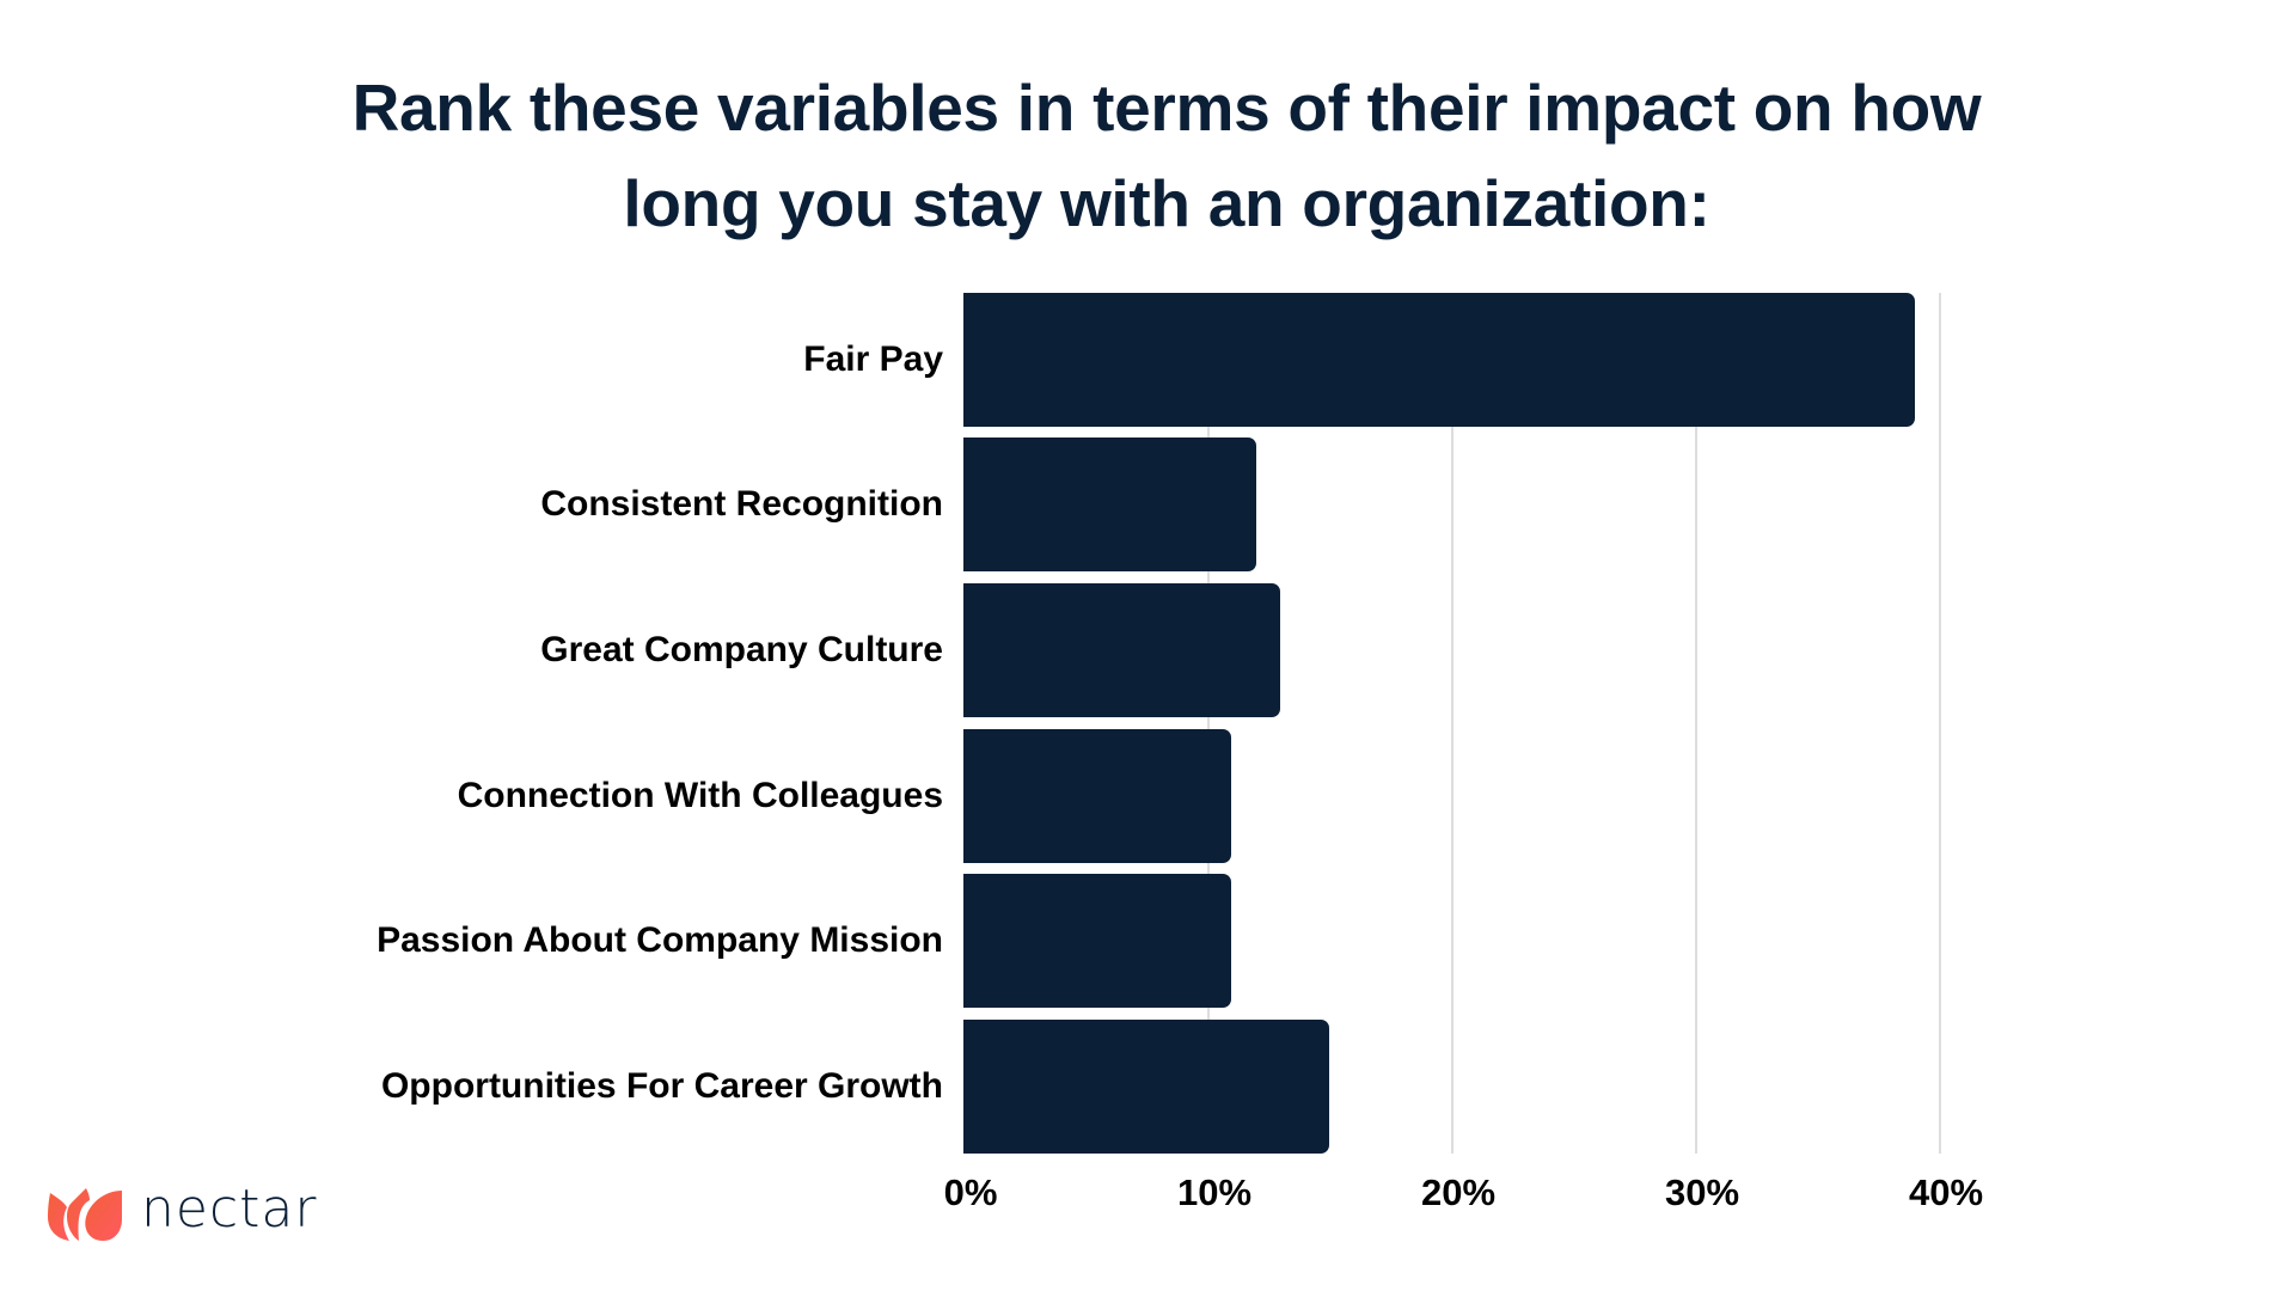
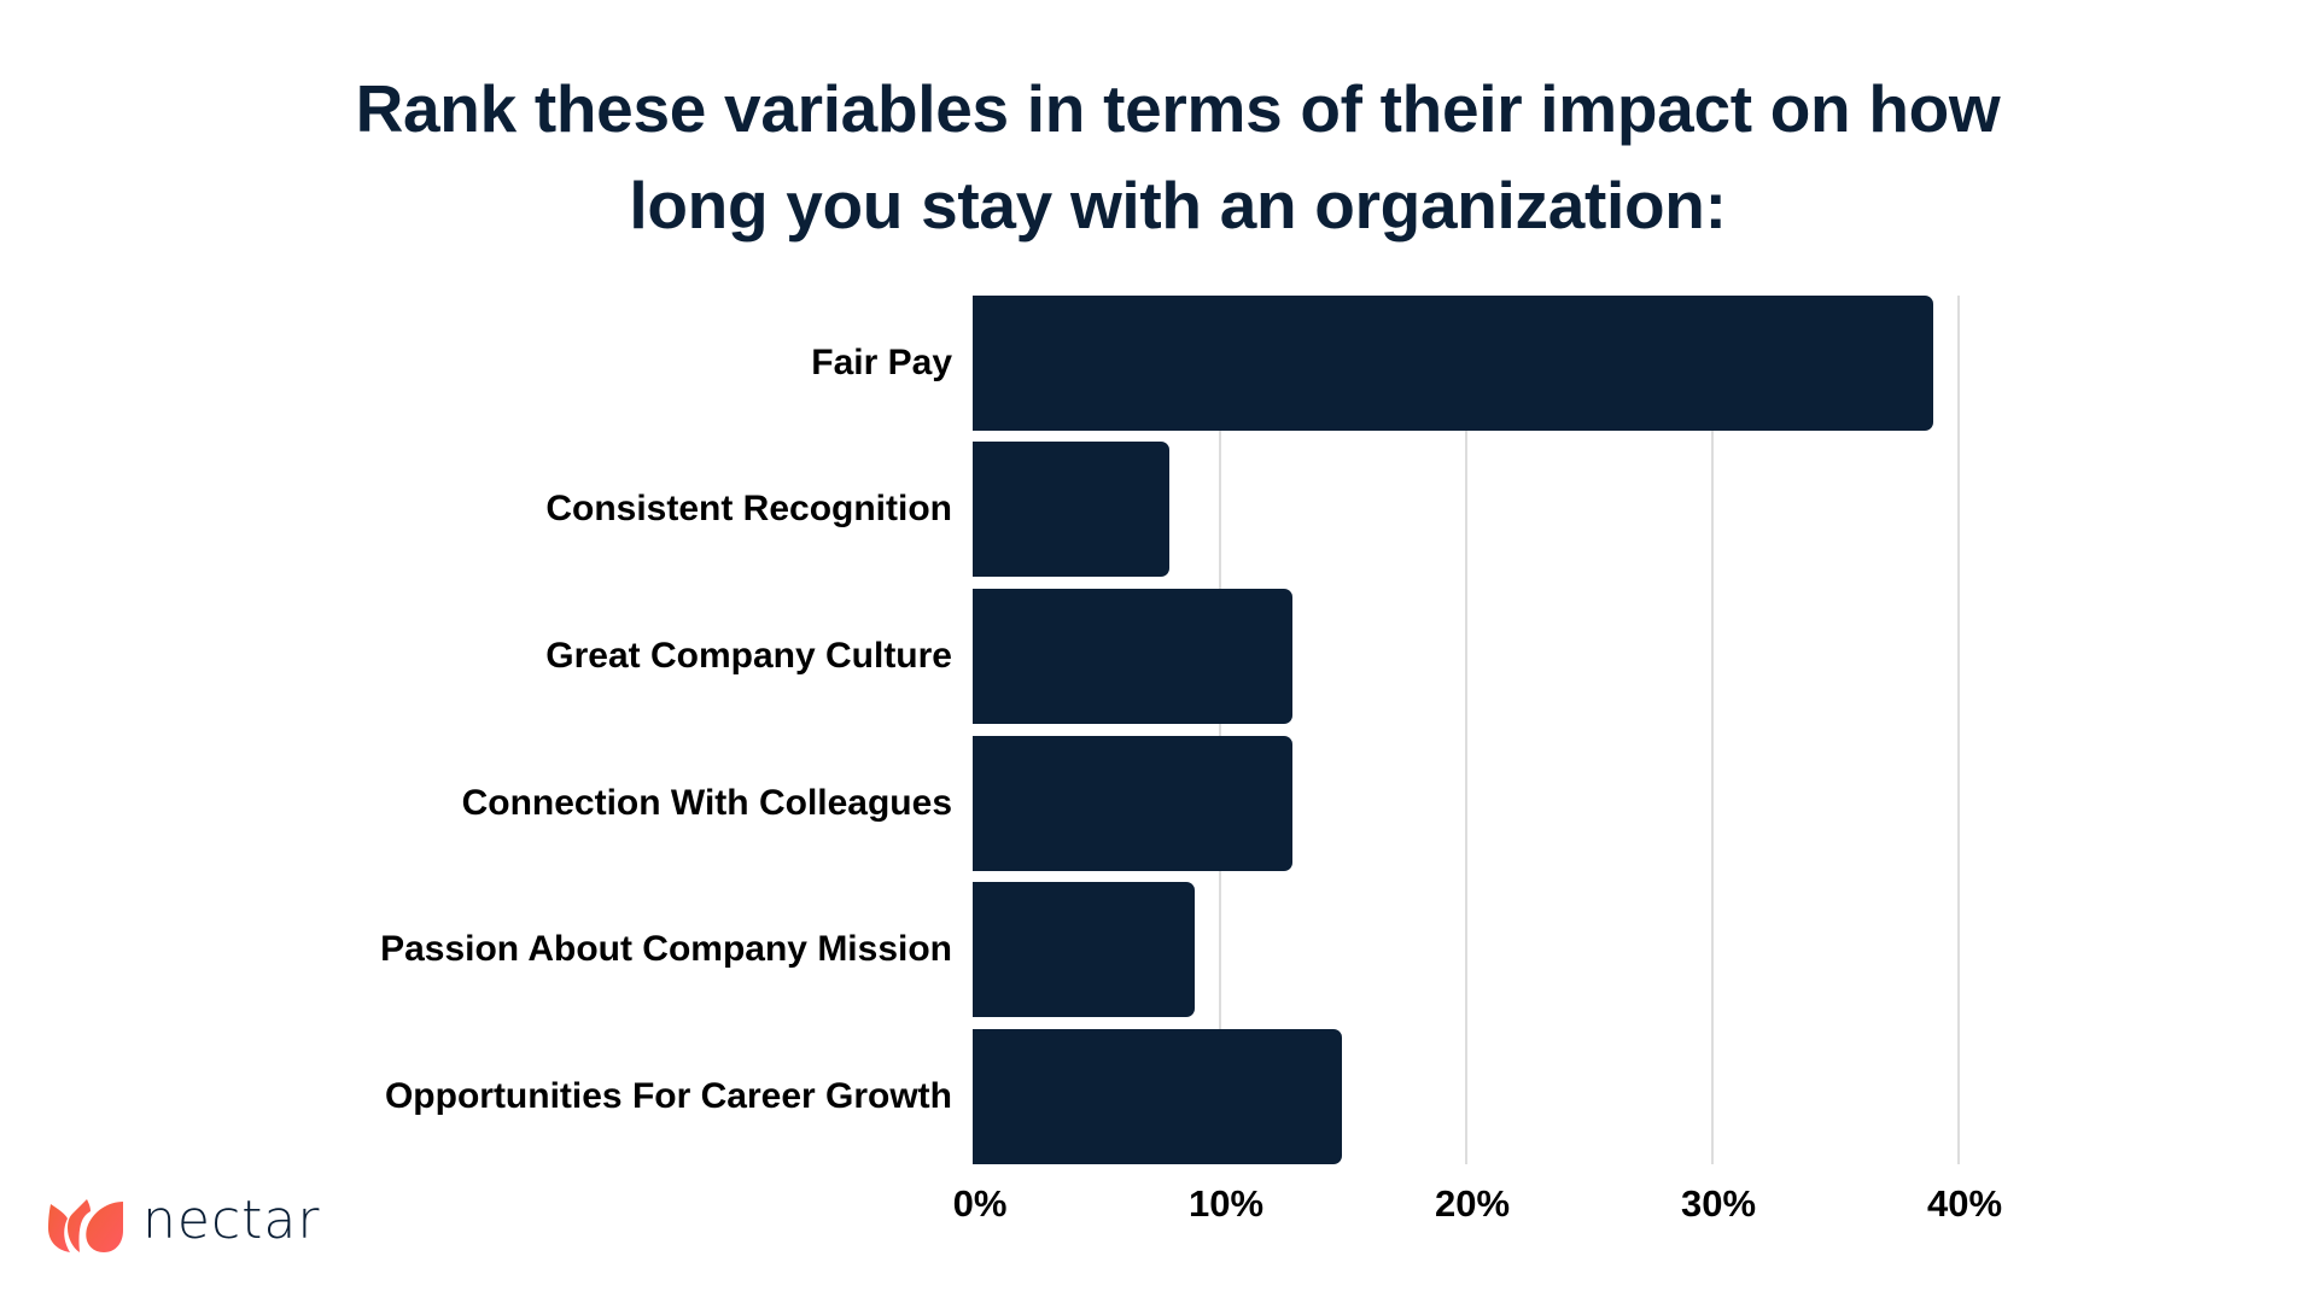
Consistent Recognition: 12% -> 8%
Connection With Colleagues: 11% -> 13%
Passion About Company Mission: 11% -> 9%
